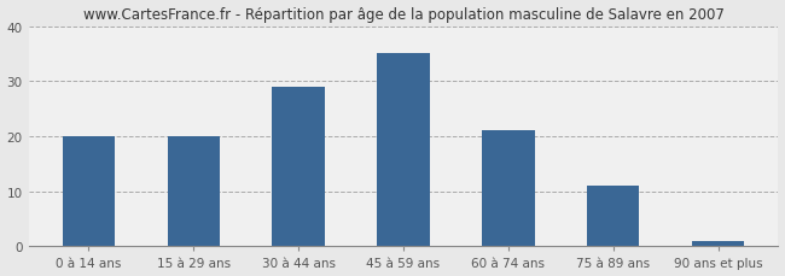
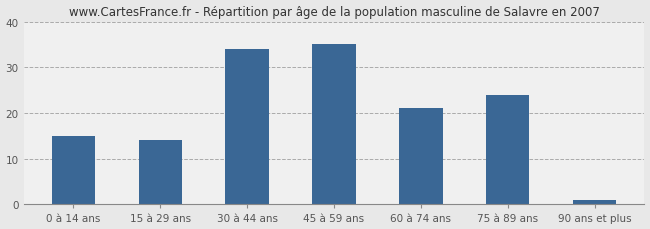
0 à 14 ans: 20 -> 15
15 à 29 ans: 20 -> 14
30 à 44 ans: 29 -> 34
75 à 89 ans: 11 -> 24
